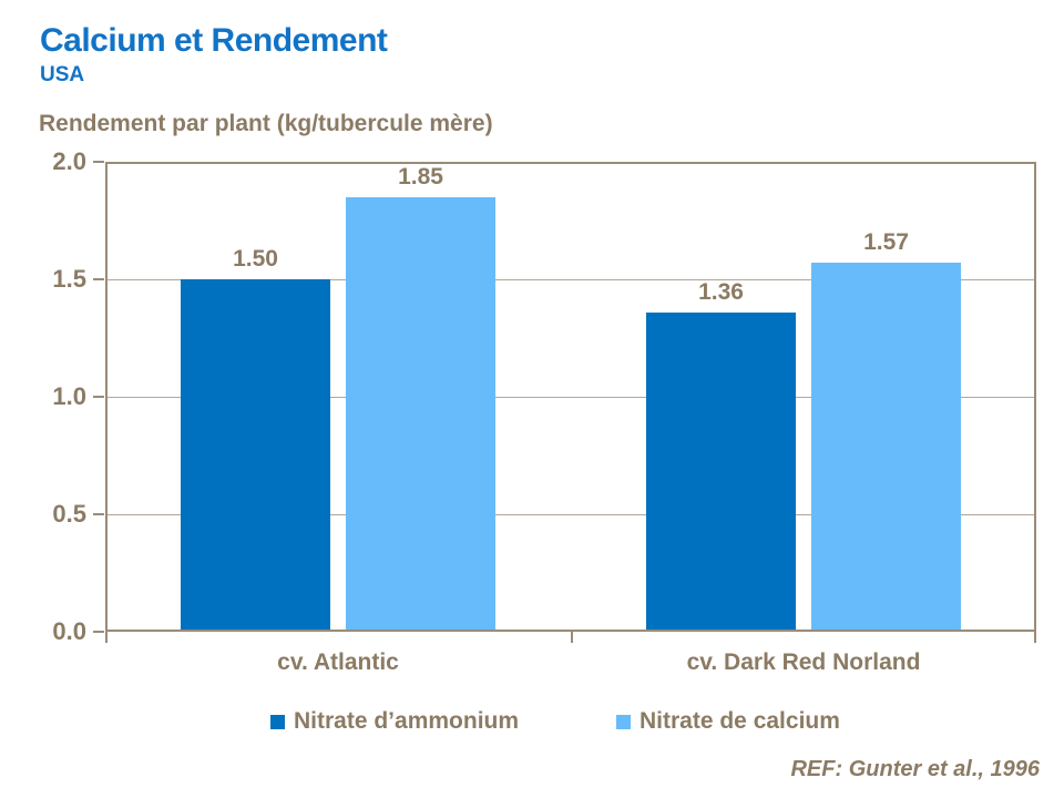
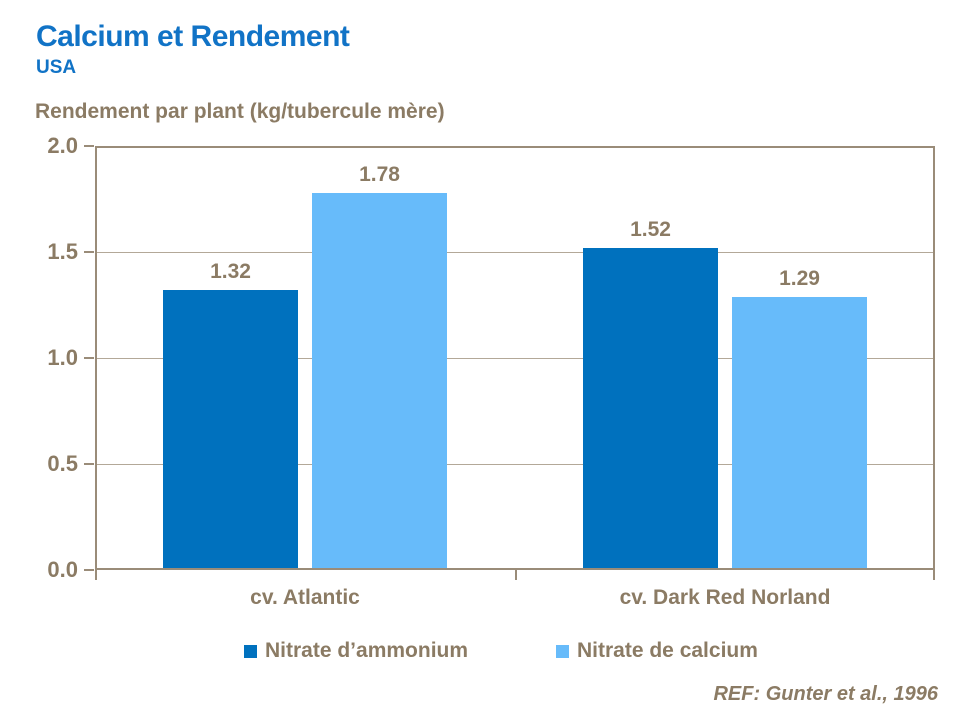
Nitrate d’ammonium/cv. Atlantic: 1.50 -> 1.32
Nitrate de calcium/cv. Atlantic: 1.85 -> 1.78
Nitrate d’ammonium/cv. Dark Red Norland: 1.36 -> 1.52
Nitrate de calcium/cv. Dark Red Norland: 1.57 -> 1.29
